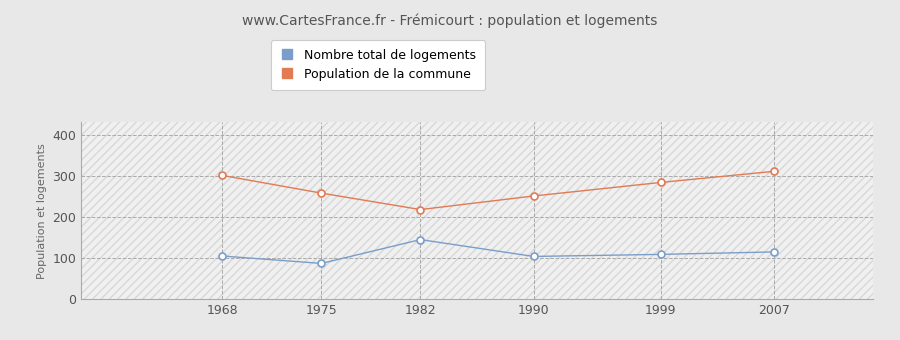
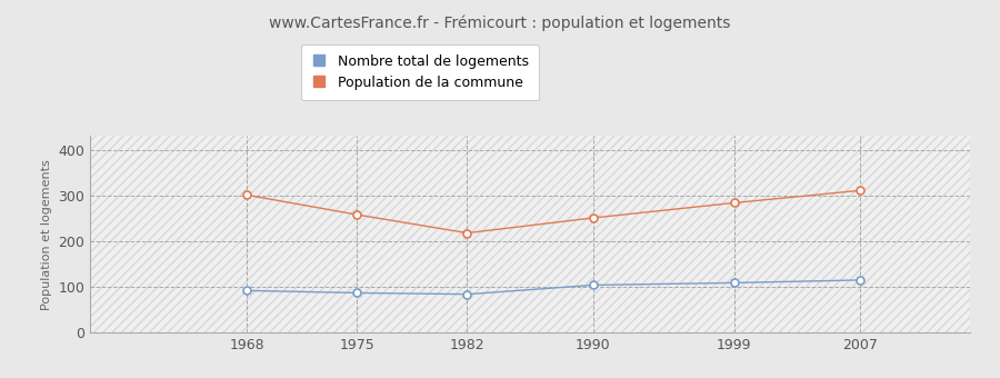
Nombre total de logements/1968: 105 -> 92
Nombre total de logements/1982: 145 -> 84
